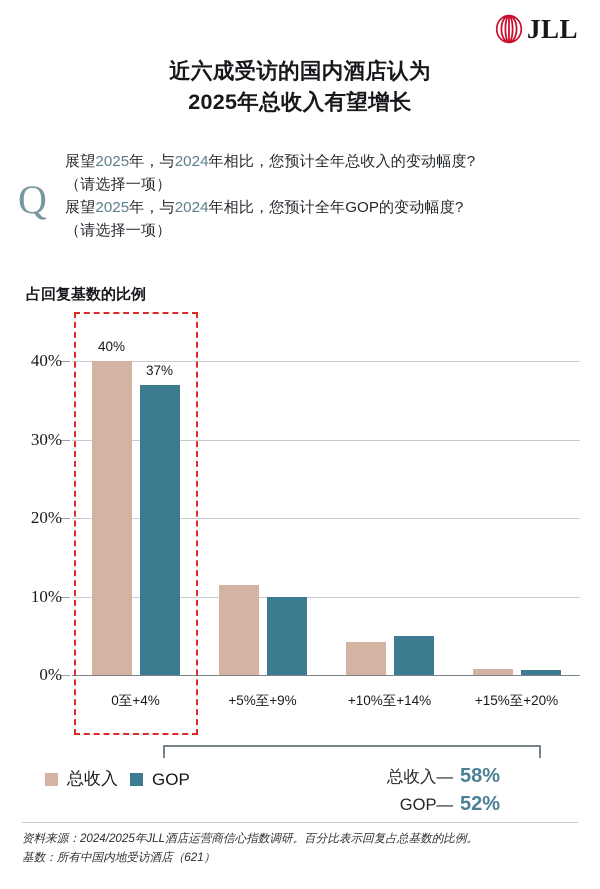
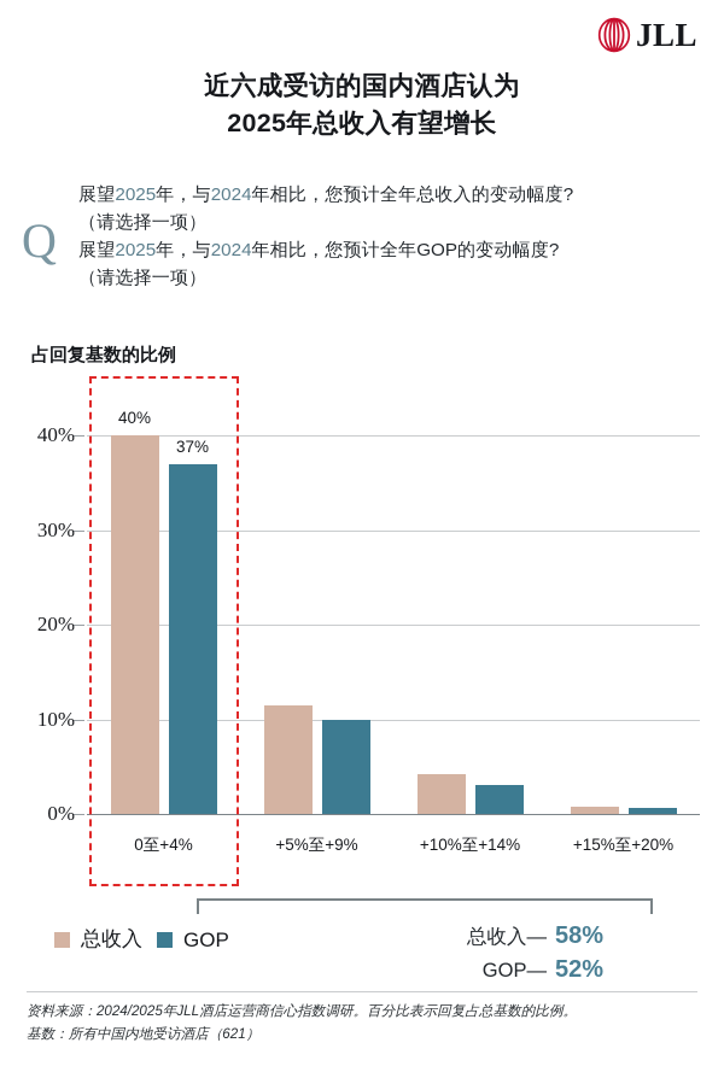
GOP/+10%至+14%: 5% -> 3%
